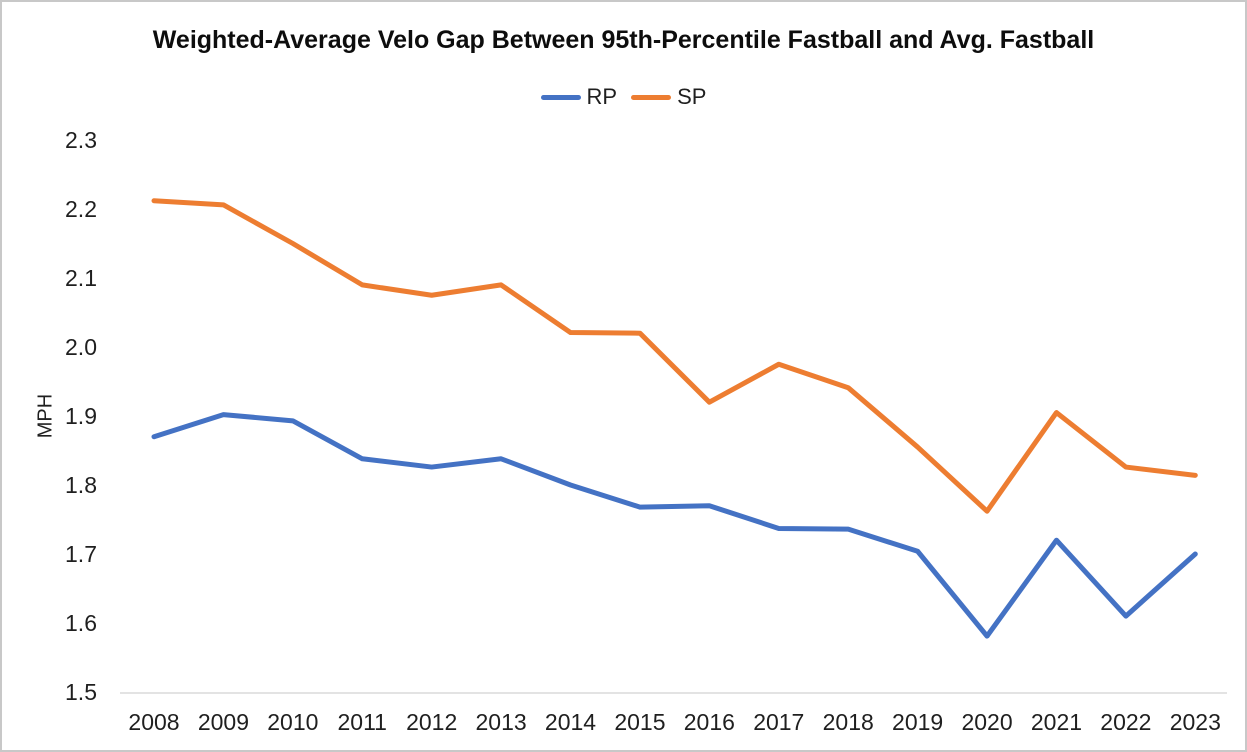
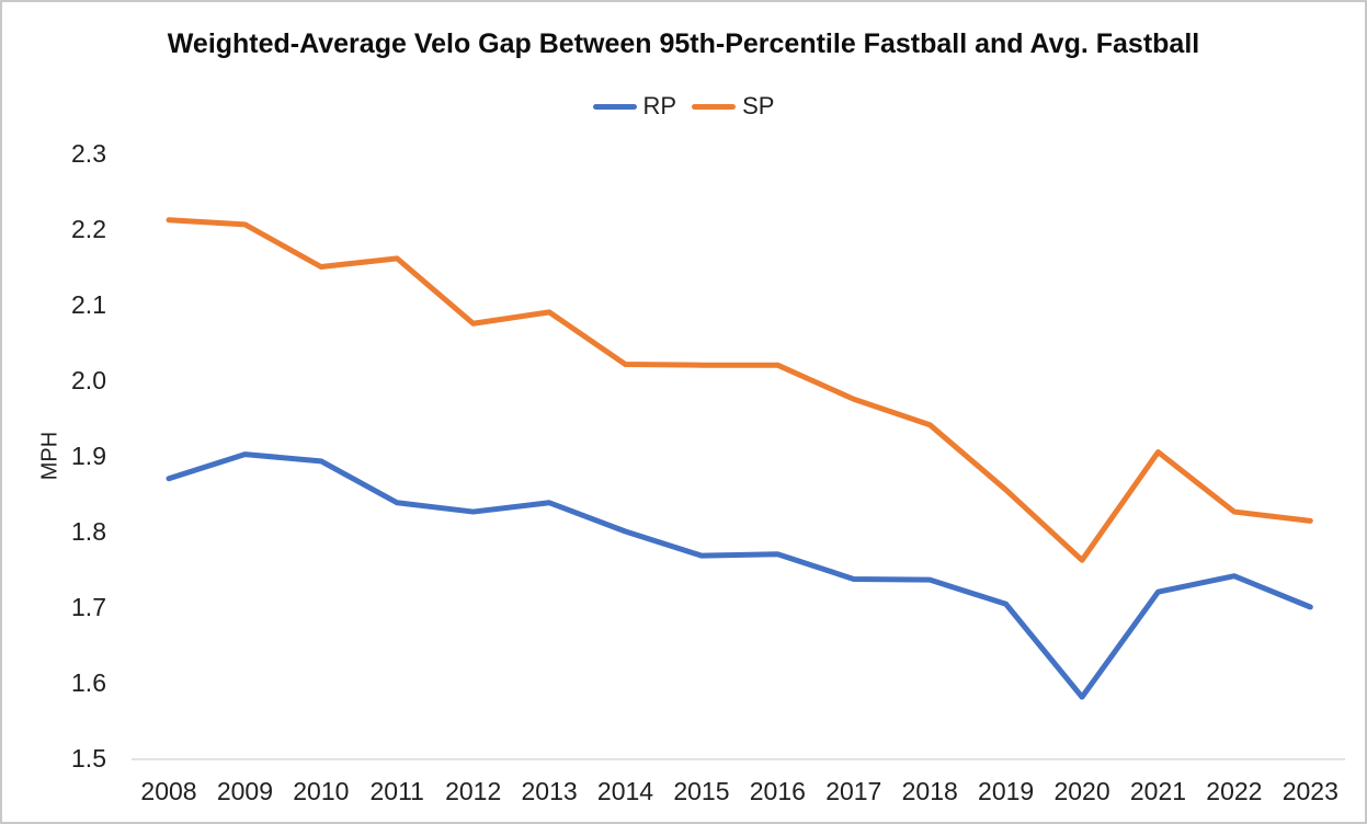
SP/2011: 2.09 -> 2.16
SP/2016: 1.92 -> 2.02
RP/2022: 1.61 -> 1.74
